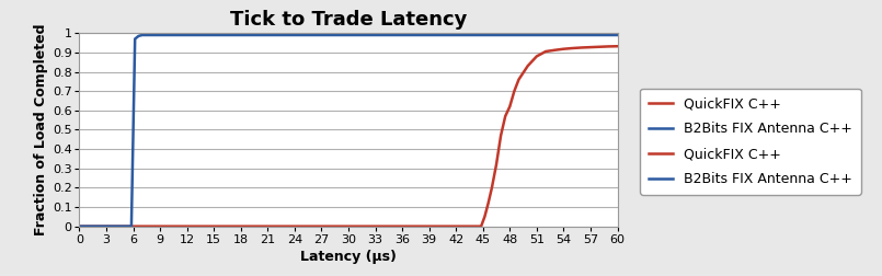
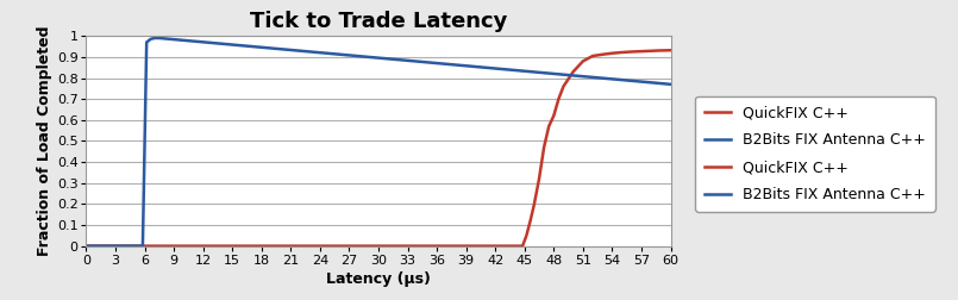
B2Bits FIX Antenna C++/60: 0.99 -> 0.77
